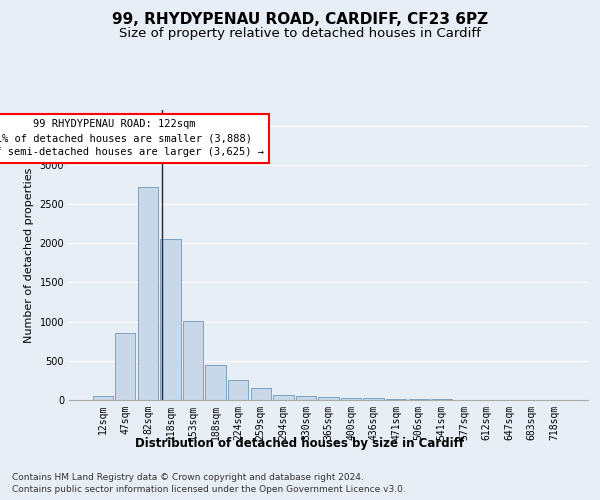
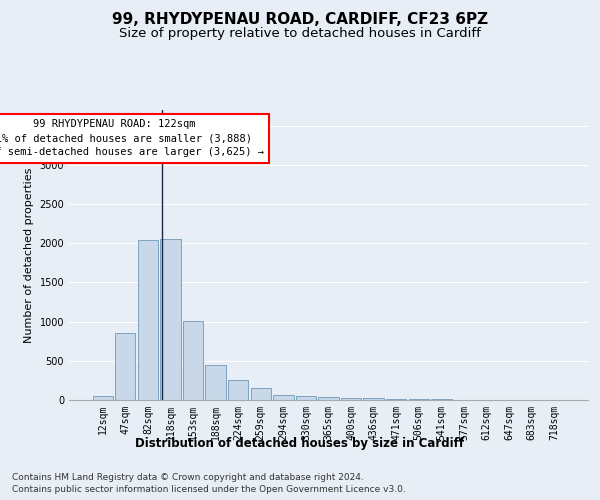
82sqm: 2720 -> 2040
